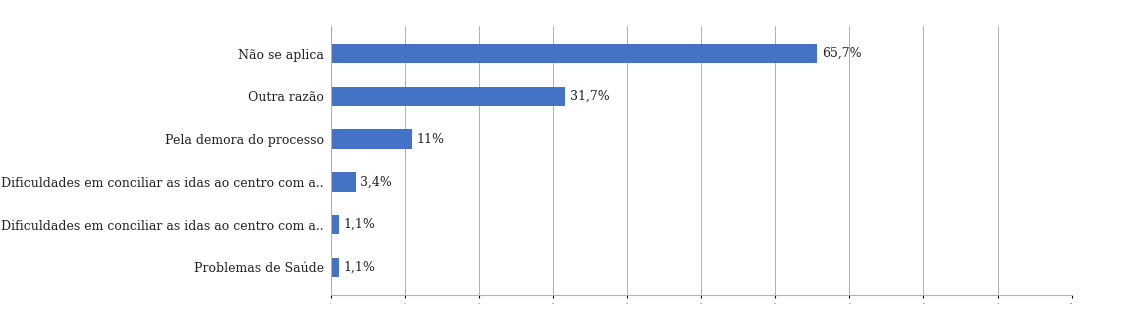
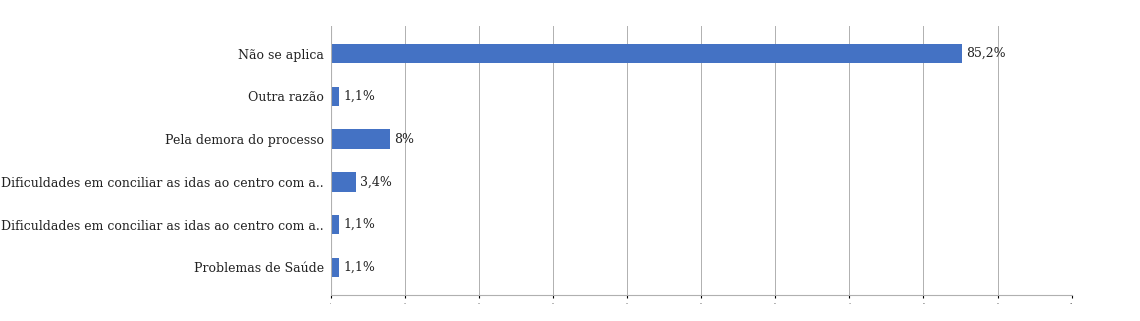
Não se aplica: 65,7% -> 85,2%
Outra razão: 31,7% -> 1,1%
Pela demora do processo: 11% -> 8%
